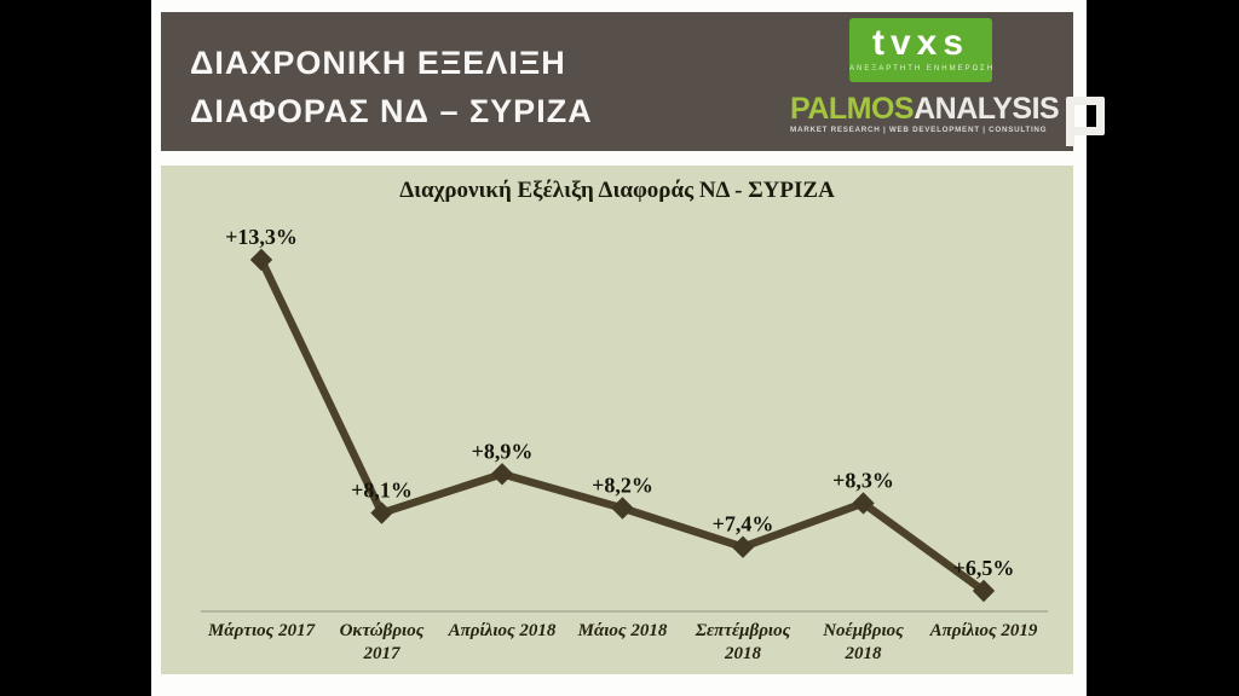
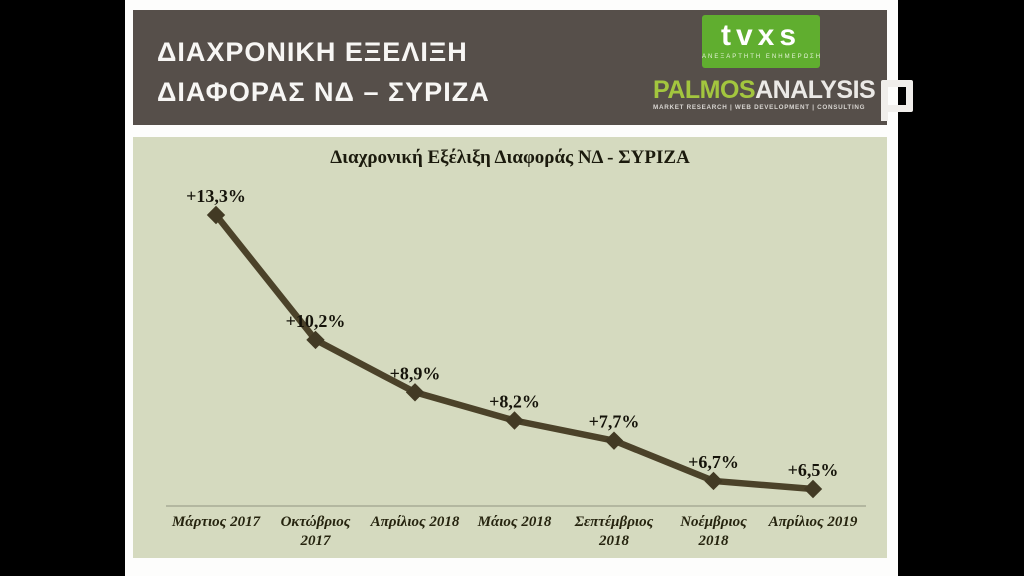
Οκτώβριος 2017: +8,1% -> +10,2%
Σεπτέμβριος 2018: +7,4% -> +7,7%
Νοέμβριος 2018: +8,3% -> +6,7%
